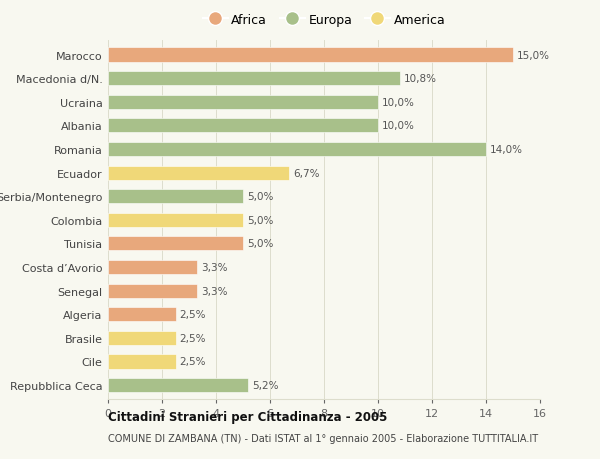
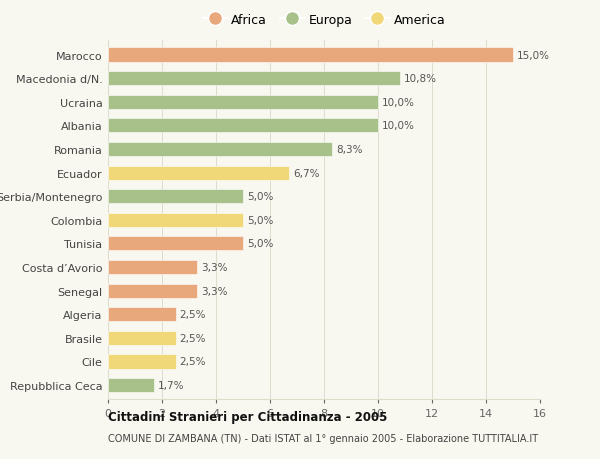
Romania: 14,0% -> 8,3%
Repubblica Ceca: 5,2% -> 1,7%
